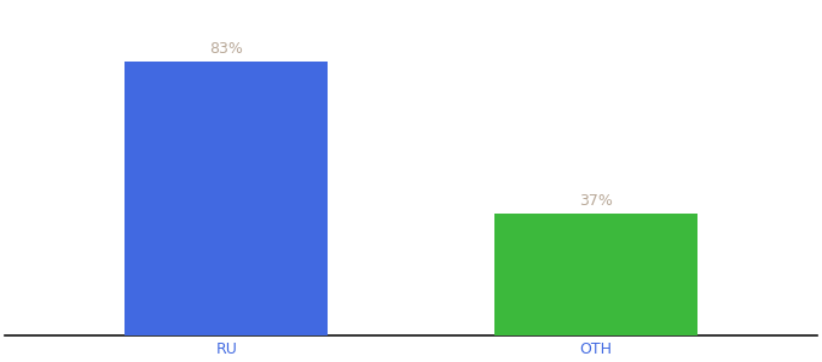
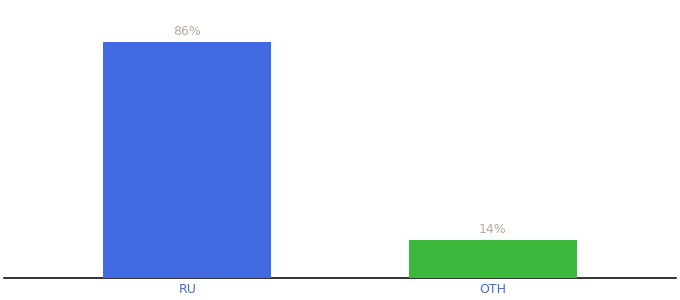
RU: 83% -> 86%
OTH: 37% -> 14%
